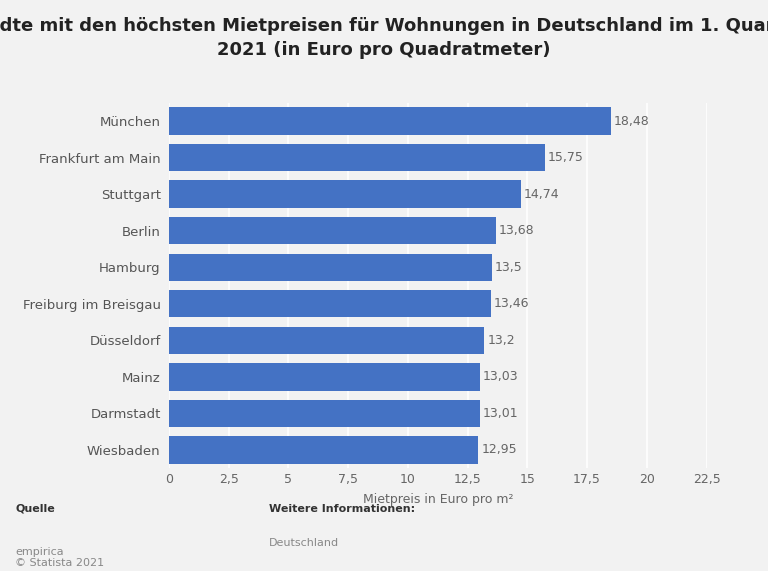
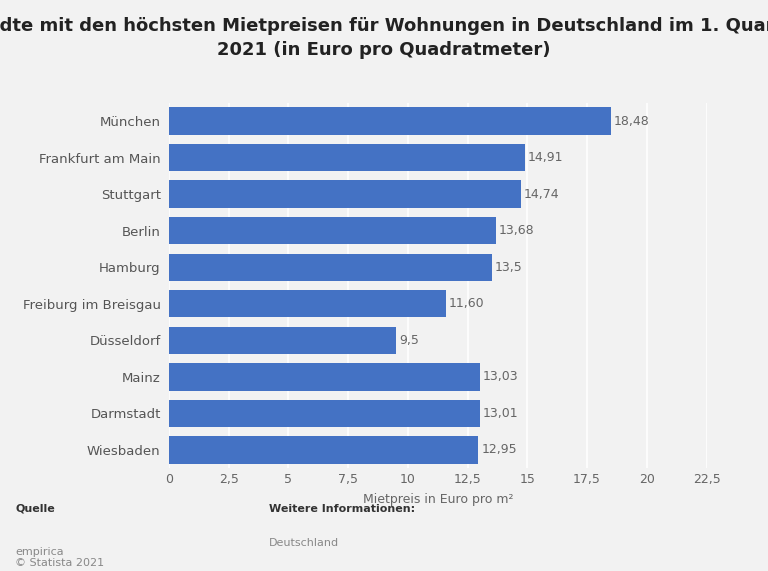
Frankfurt am Main: 15,75 -> 14,91
Freiburg im Breisgau: 13,46 -> 11,60
Düsseldorf: 13,2 -> 9,5
